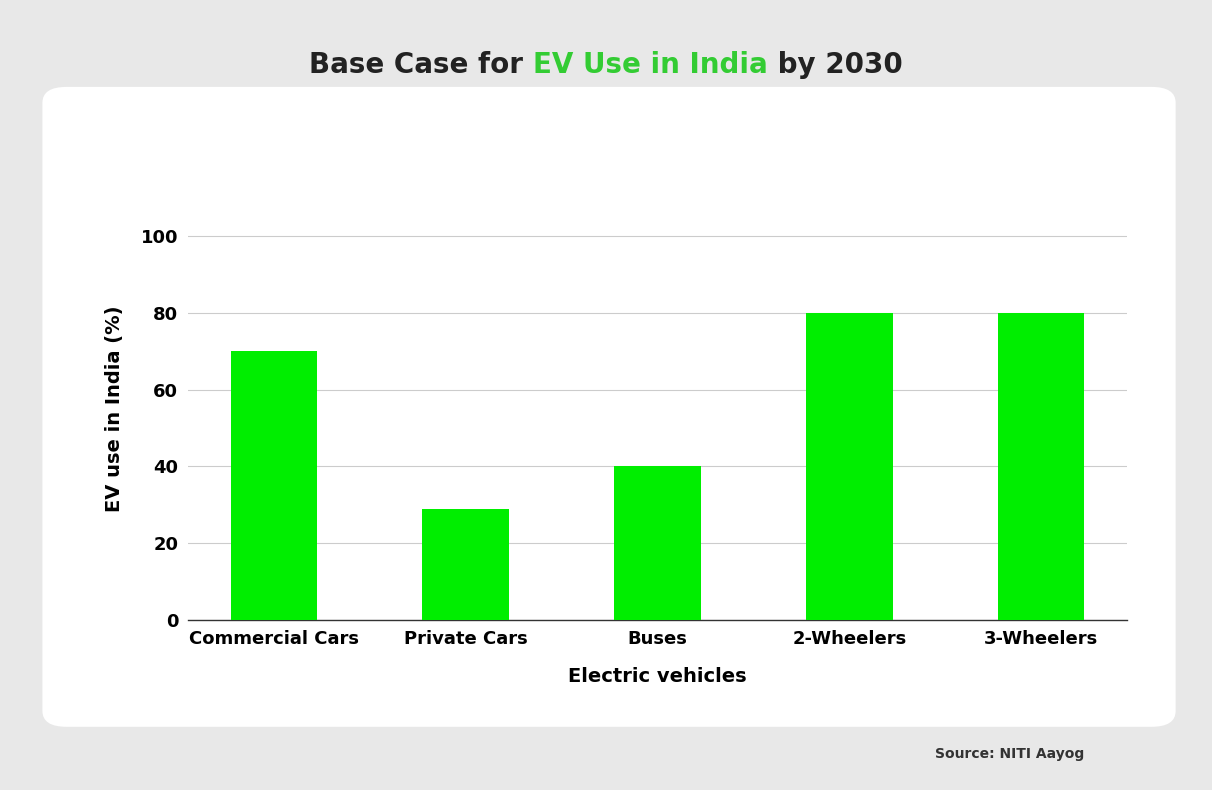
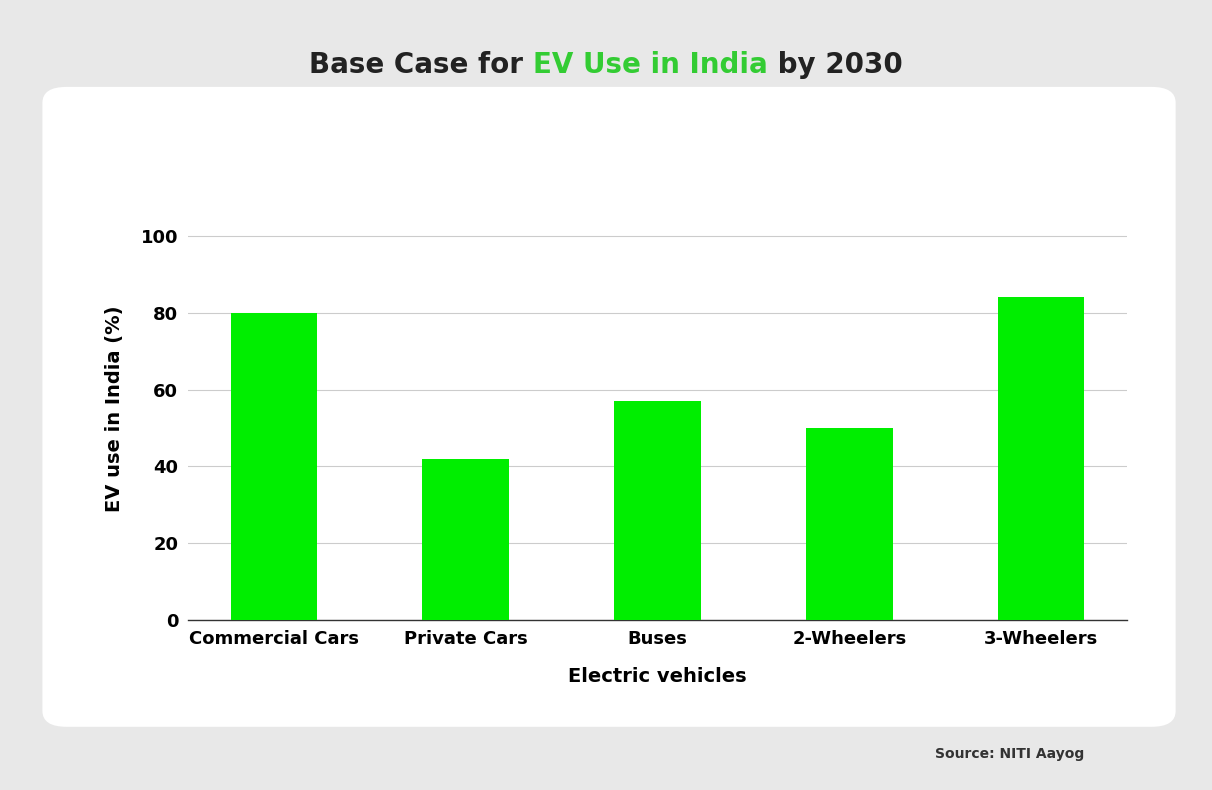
Commercial Cars: 70 -> 80
Private Cars: 29 -> 42
Buses: 40 -> 57
2-Wheelers: 80 -> 50
3-Wheelers: 80 -> 84
